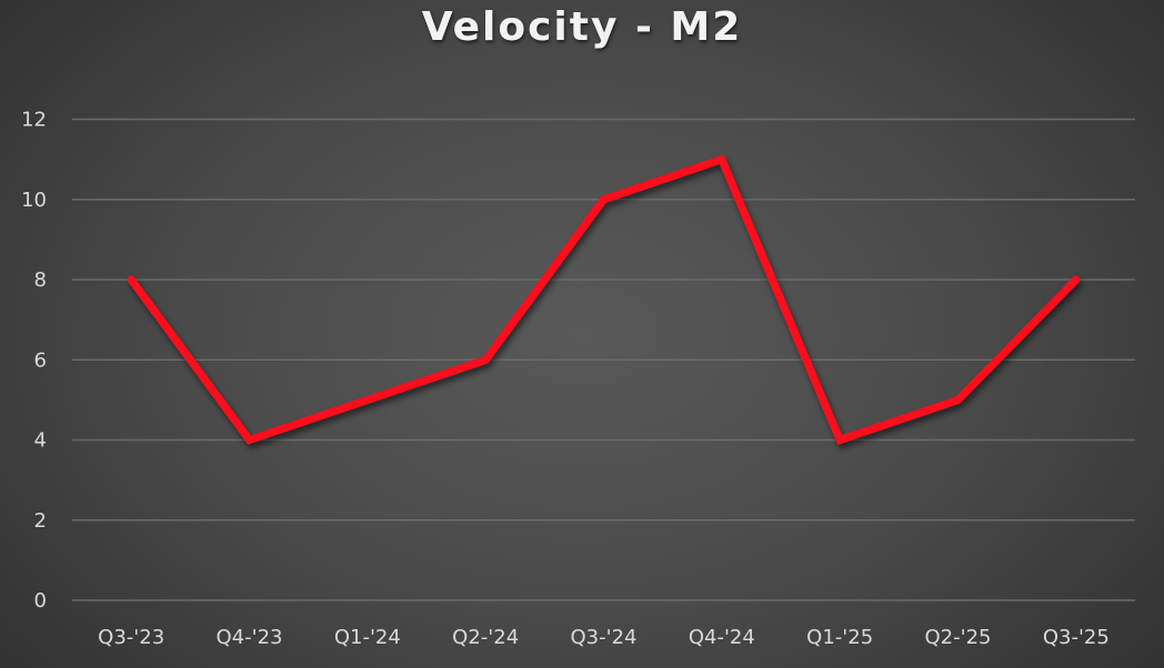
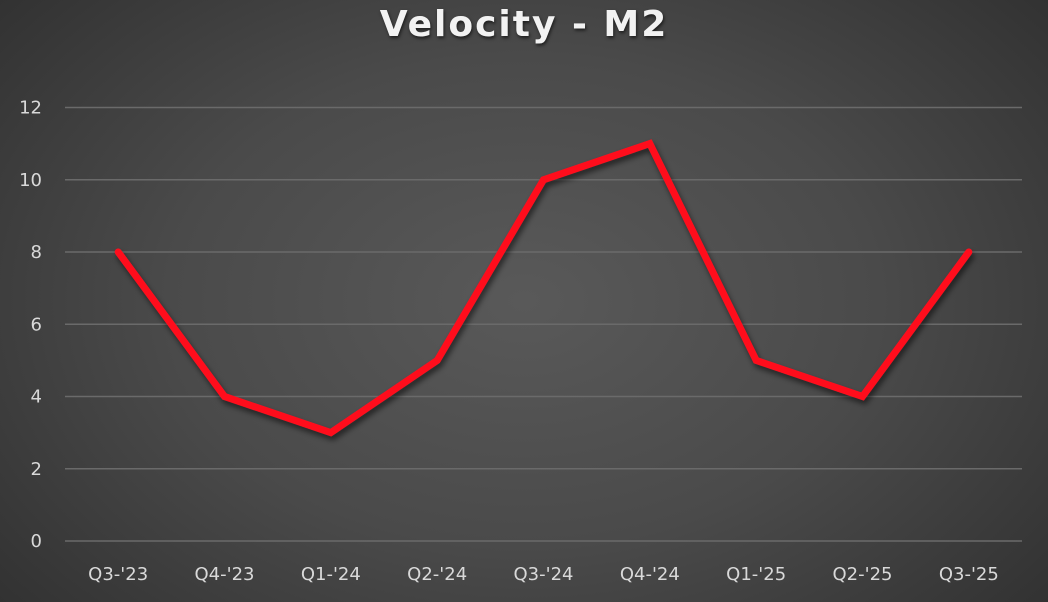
Q1-'24: 5 -> 3
Q2-'24: 6 -> 5
Q1-'25: 4 -> 5
Q2-'25: 5 -> 4
